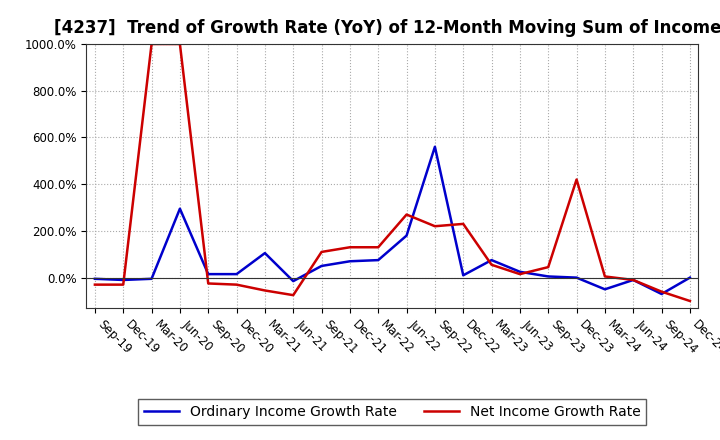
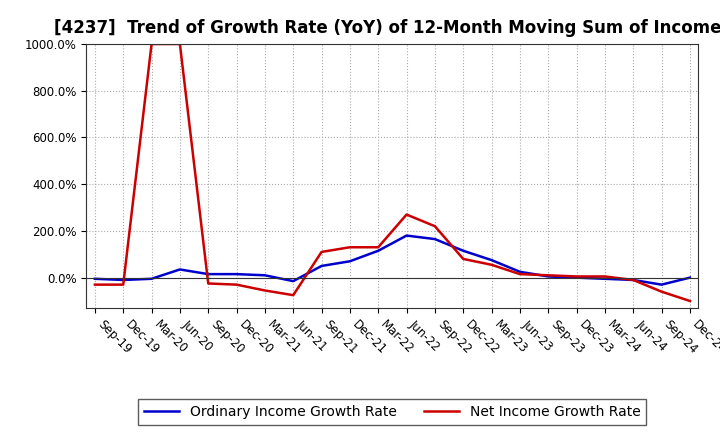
Ordinary Income Growth Rate/Jun-20: 295% -> 35%
Ordinary Income Growth Rate/Mar-21: 105% -> 10%
Ordinary Income Growth Rate/Mar-22: 75% -> 115%
Ordinary Income Growth Rate/Sep-22: 560% -> 165%
Ordinary Income Growth Rate/Dec-22: 10% -> 115%
Net Income Growth Rate/Dec-22: 230% -> 80%
Net Income Growth Rate/Sep-23: 45% -> 10%
Net Income Growth Rate/Dec-23: 420% -> 5%
Ordinary Income Growth Rate/Mar-24: -50% -> -5%
Ordinary Income Growth Rate/Sep-24: -70% -> -30%
